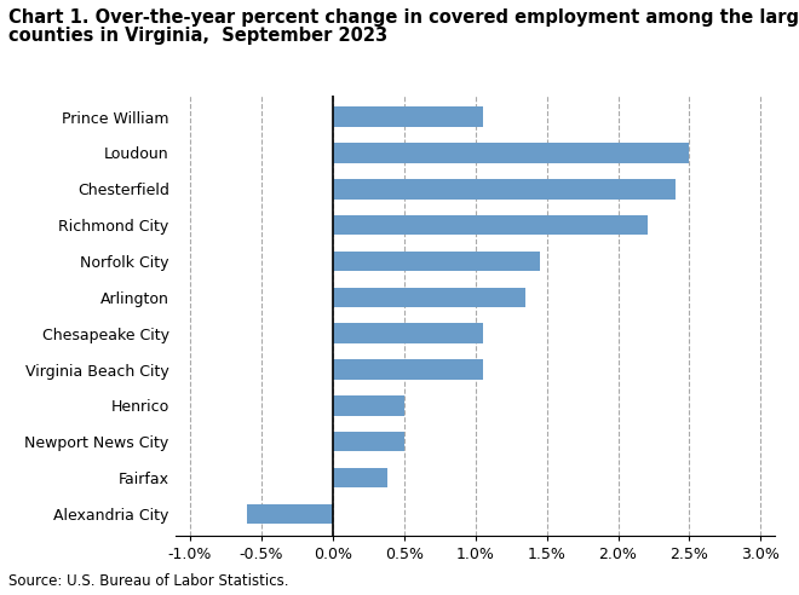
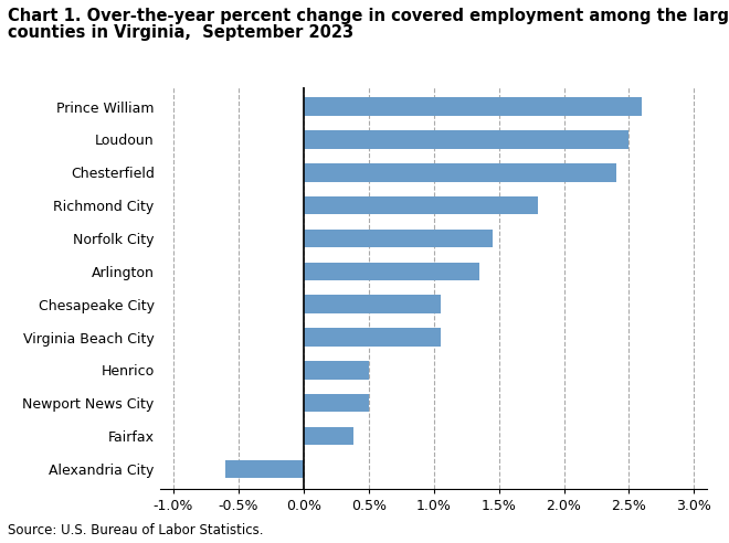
Prince William: 1.05% -> 2.60%
Richmond City: 2.21% -> 1.80%
